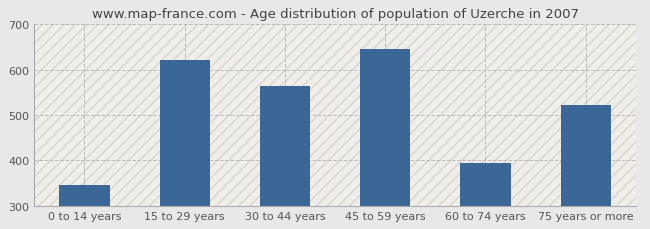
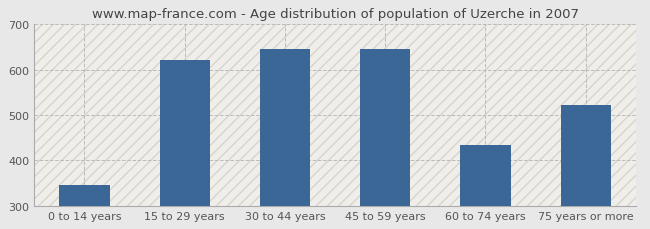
30 to 44 years: 565 -> 645
60 to 74 years: 395 -> 435
